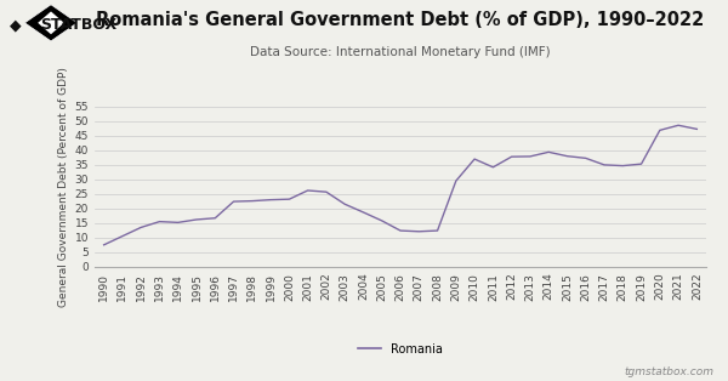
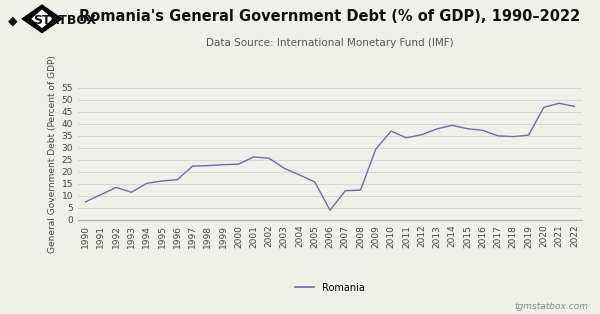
1993: 15.5 -> 11.5
2006: 12.4 -> 4.0
2012: 37.8 -> 35.5
